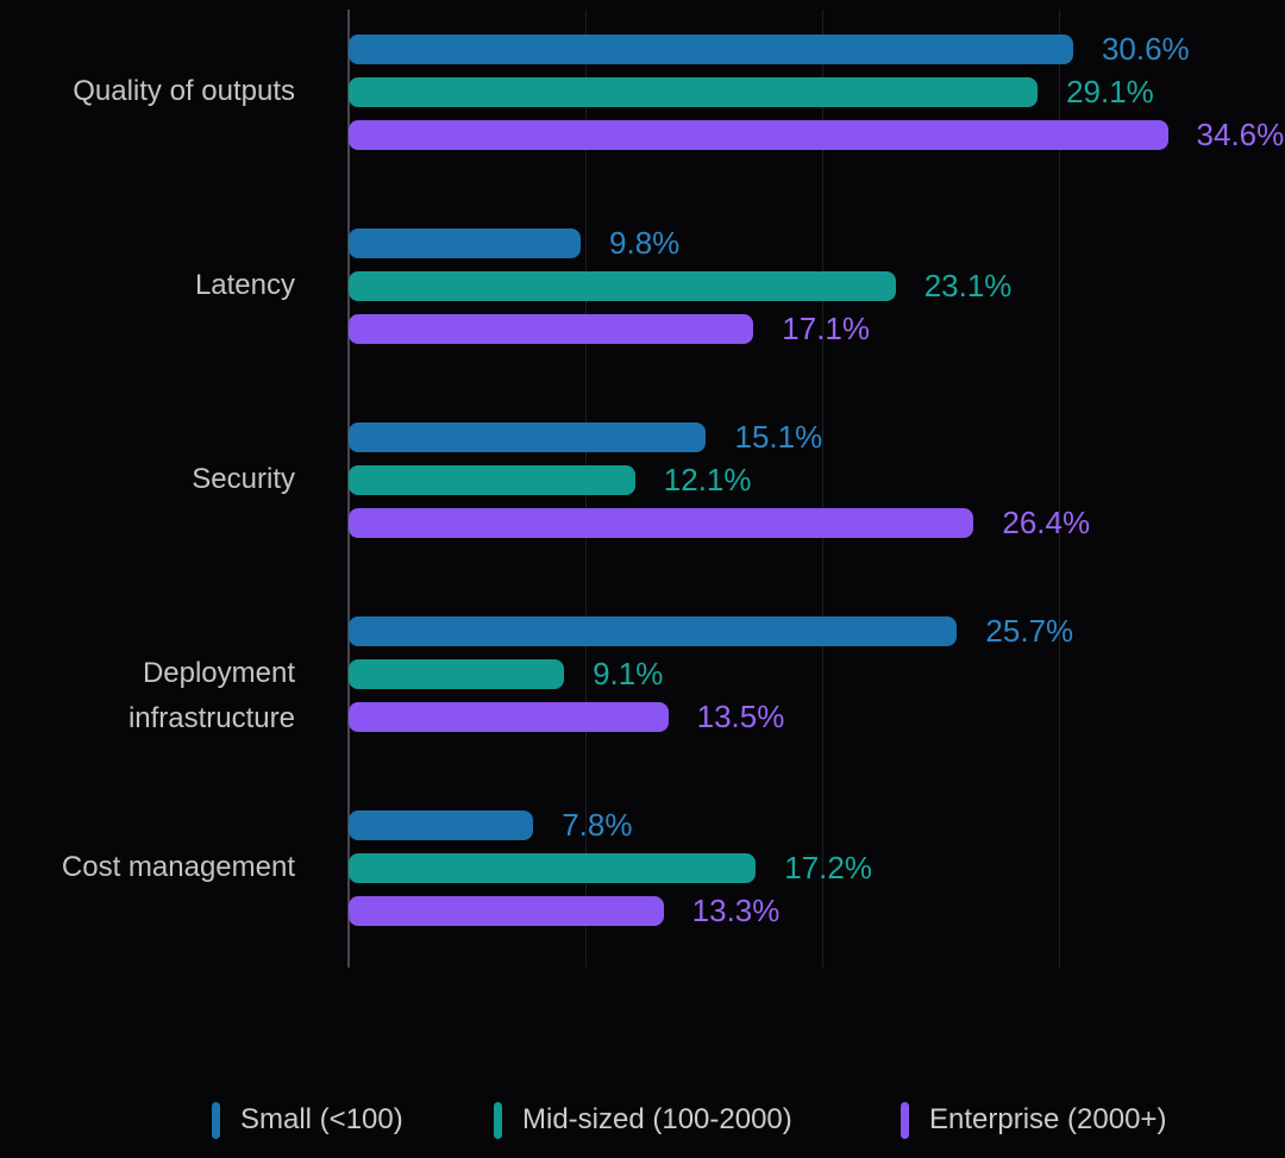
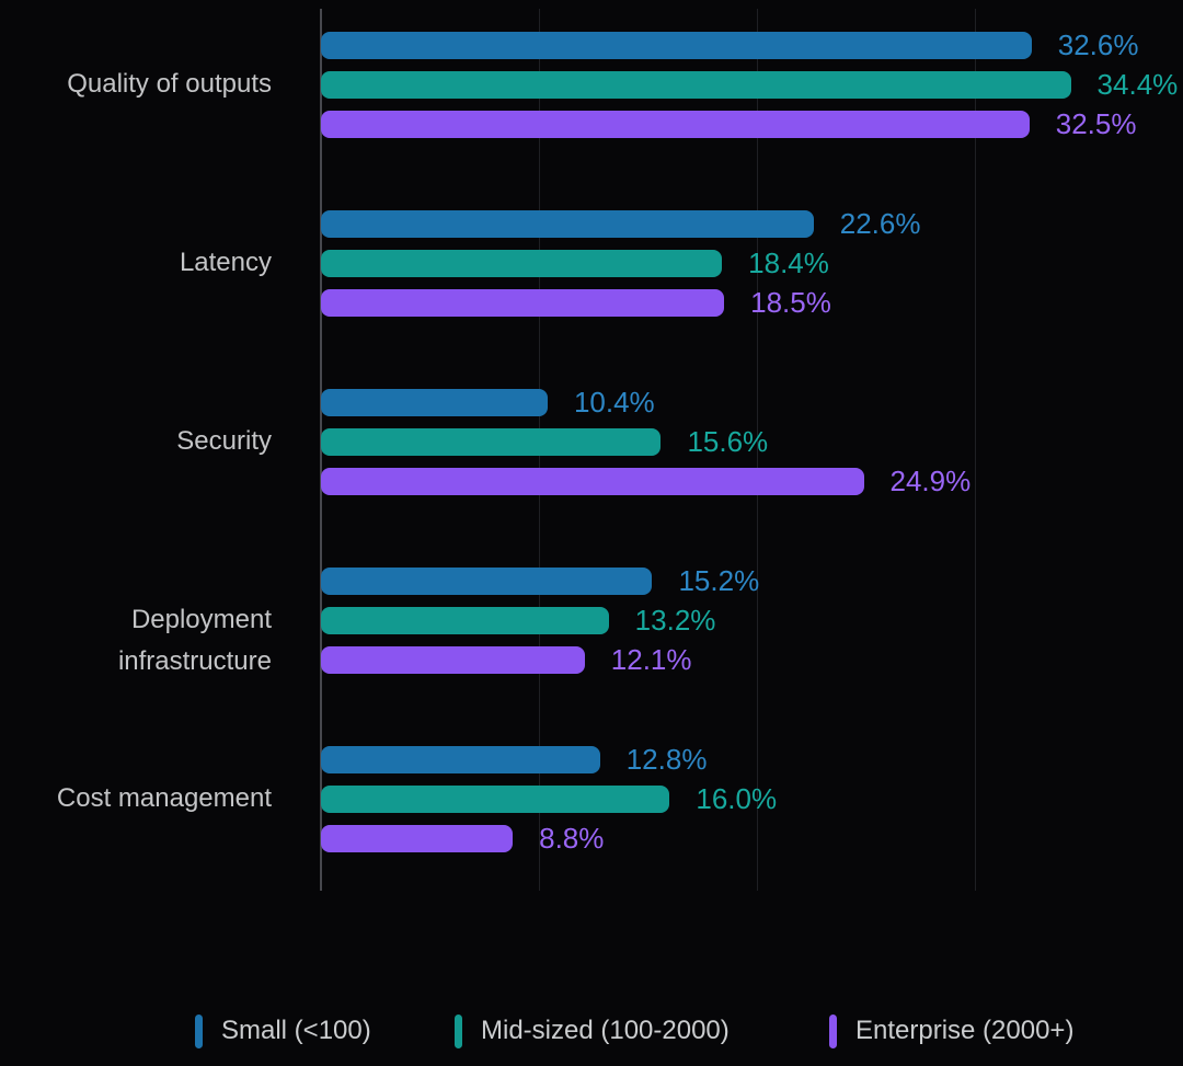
Small (<100)/Quality of outputs: 30.6% -> 32.6%
Mid-sized (100-2000)/Quality of outputs: 29.1% -> 34.4%
Enterprise (2000+)/Quality of outputs: 34.6% -> 32.5%
Small (<100)/Latency: 9.8% -> 22.6%
Mid-sized (100-2000)/Latency: 23.1% -> 18.4%
Enterprise (2000+)/Latency: 17.1% -> 18.5%
Small (<100)/Security: 15.1% -> 10.4%
Mid-sized (100-2000)/Security: 12.1% -> 15.6%
Enterprise (2000+)/Security: 26.4% -> 24.9%
Small (<100)/Deployment infrastructure: 25.7% -> 15.2%
Mid-sized (100-2000)/Deployment infrastructure: 9.1% -> 13.2%
Enterprise (2000+)/Deployment infrastructure: 13.5% -> 12.1%
Small (<100)/Cost management: 7.8% -> 12.8%
Mid-sized (100-2000)/Cost management: 17.2% -> 16.0%
Enterprise (2000+)/Cost management: 13.3% -> 8.8%
